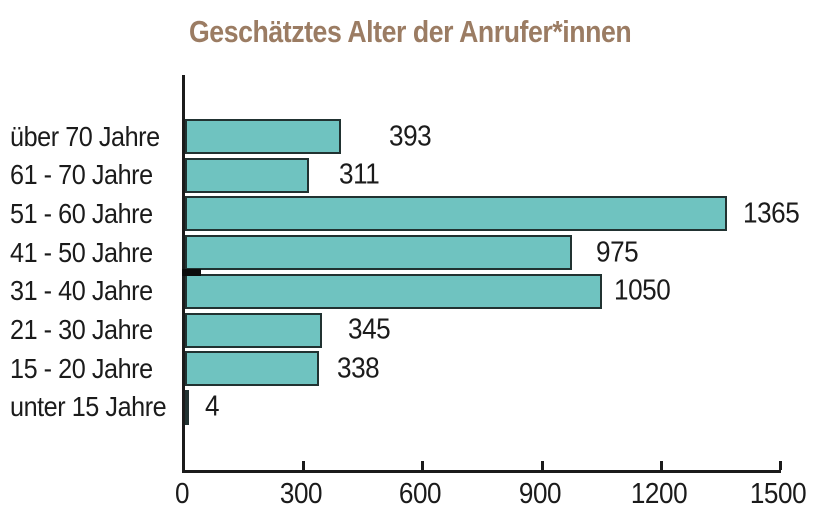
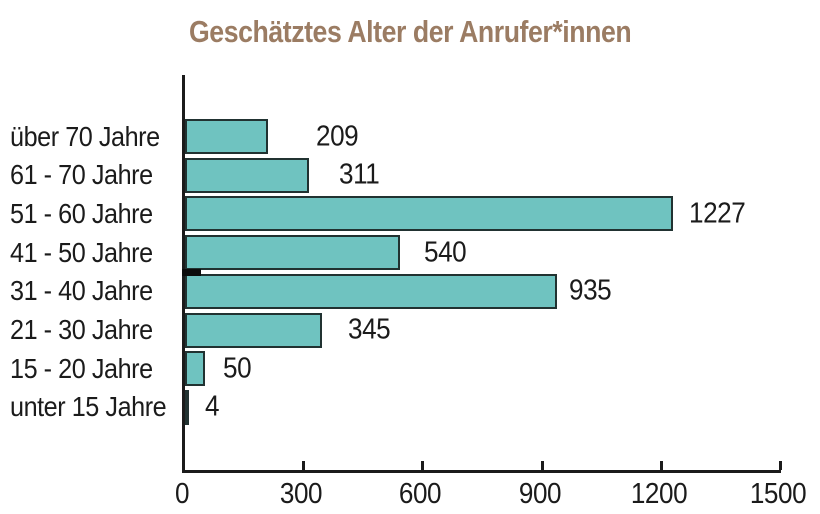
über 70 Jahre: 393 -> 209
51 - 60 Jahre: 1365 -> 1227
41 - 50 Jahre: 975 -> 540
31 - 40 Jahre: 1050 -> 935
15 - 20 Jahre: 338 -> 50
